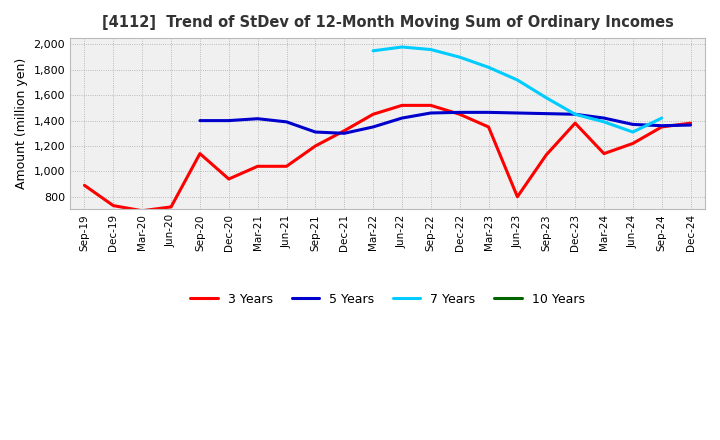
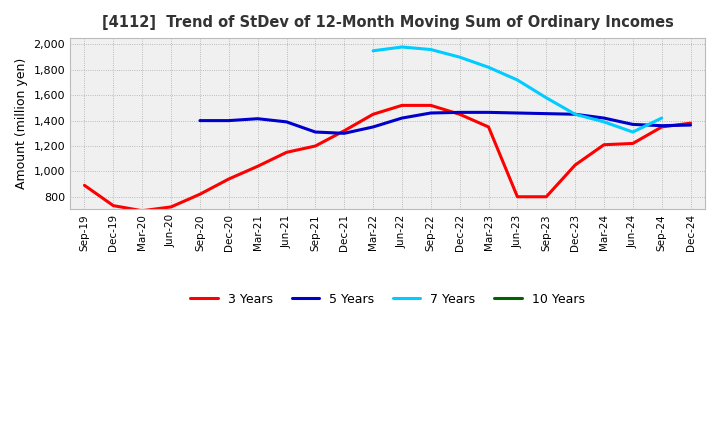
3 Years/Sep-20: 1,140 -> 820
3 Years/Jun-21: 1,040 -> 1,150
3 Years/Sep-23: 1,130 -> 800
3 Years/Dec-23: 1,380 -> 1,050
3 Years/Mar-24: 1,140 -> 1,210
